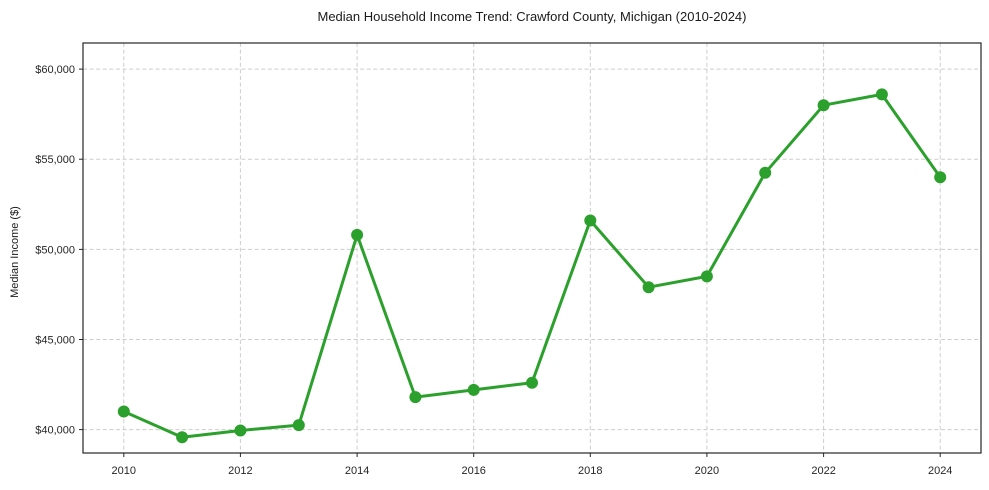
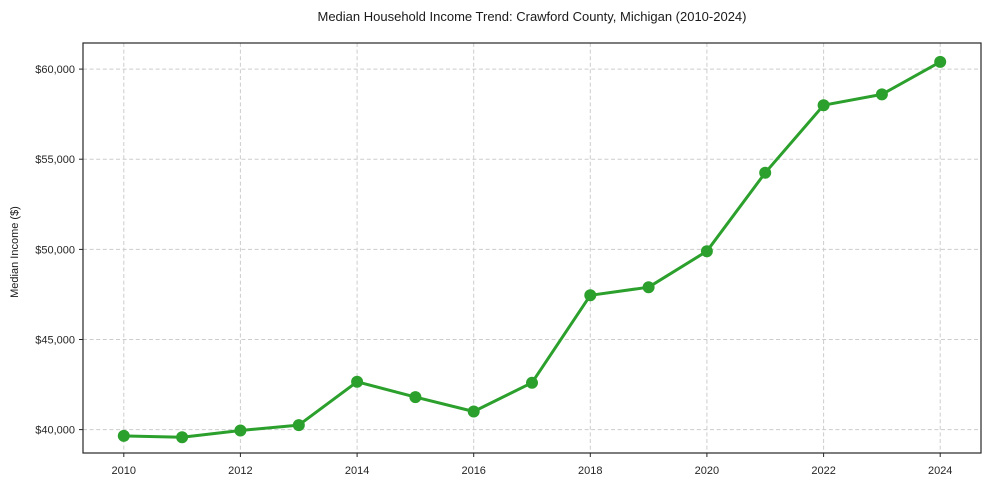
2010: $41000 -> $39600
2014: $50800 -> $42600
2016: $42200 -> $41000
2018: $51600 -> $47400
2020: $48500 -> $49900
2024: $54000 -> $60400
